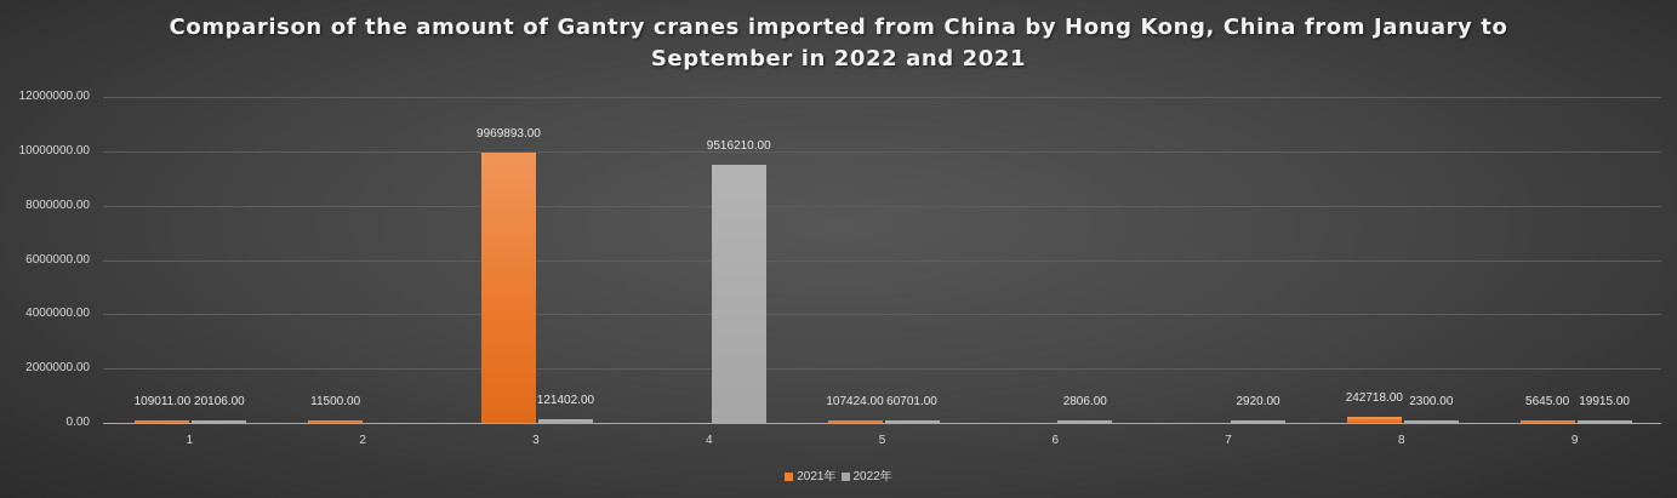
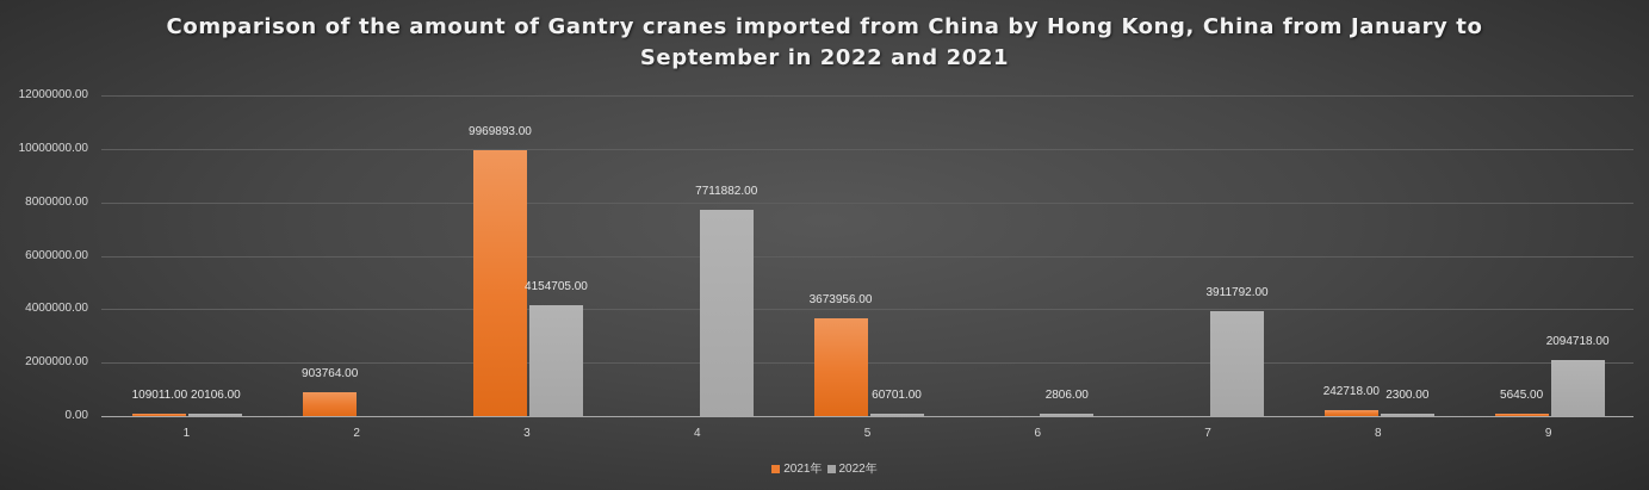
2021年/2: 11500.00 -> 903764.00
2022年/3: 121402.00 -> 4154705.00
2022年/4: 9516210.00 -> 7711882.00
2021年/5: 107424.00 -> 3673956.00
2022年/7: 2920.00 -> 3911792.00
2022年/9: 19915.00 -> 2094718.00
